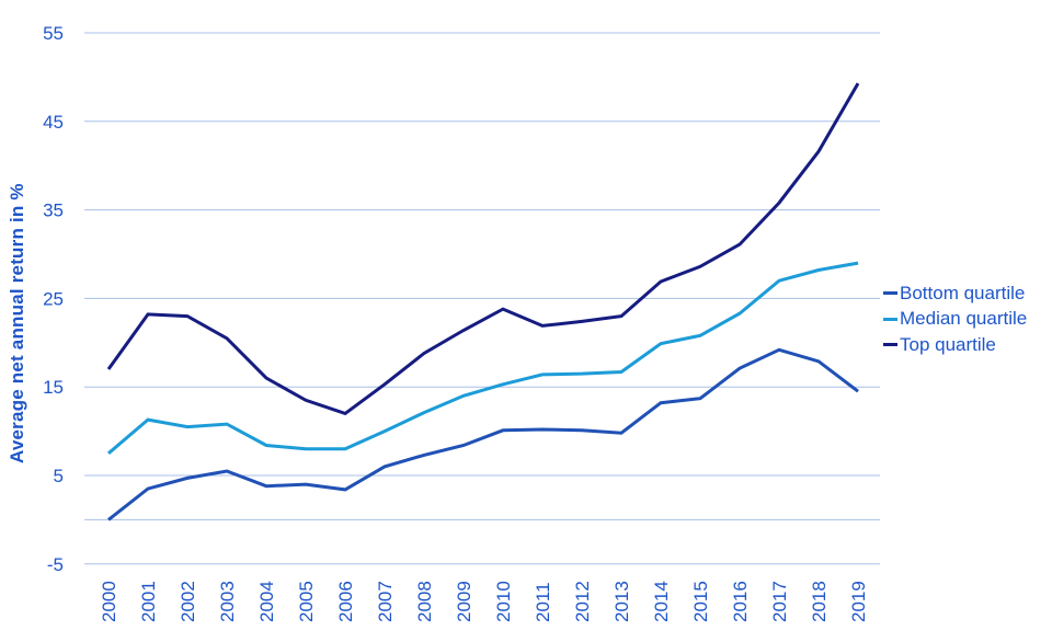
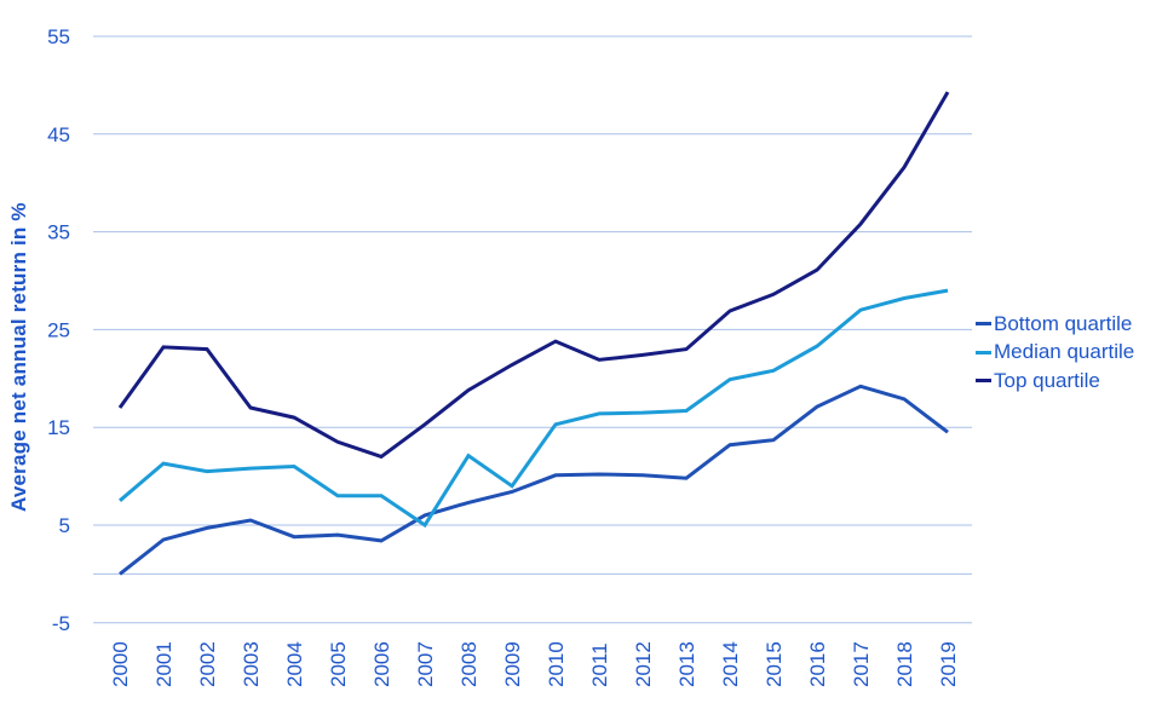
Top quartile/2003: 20 -> 17
Median quartile/2004: 8 -> 11
Median quartile/2007: 10 -> 5
Median quartile/2009: 14 -> 9
